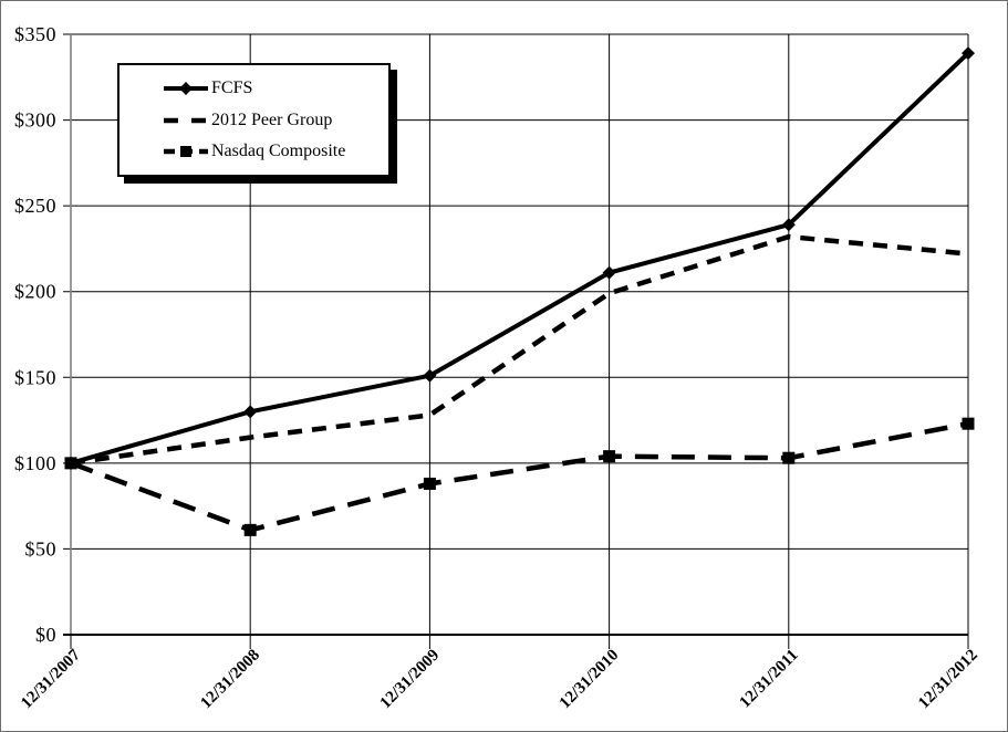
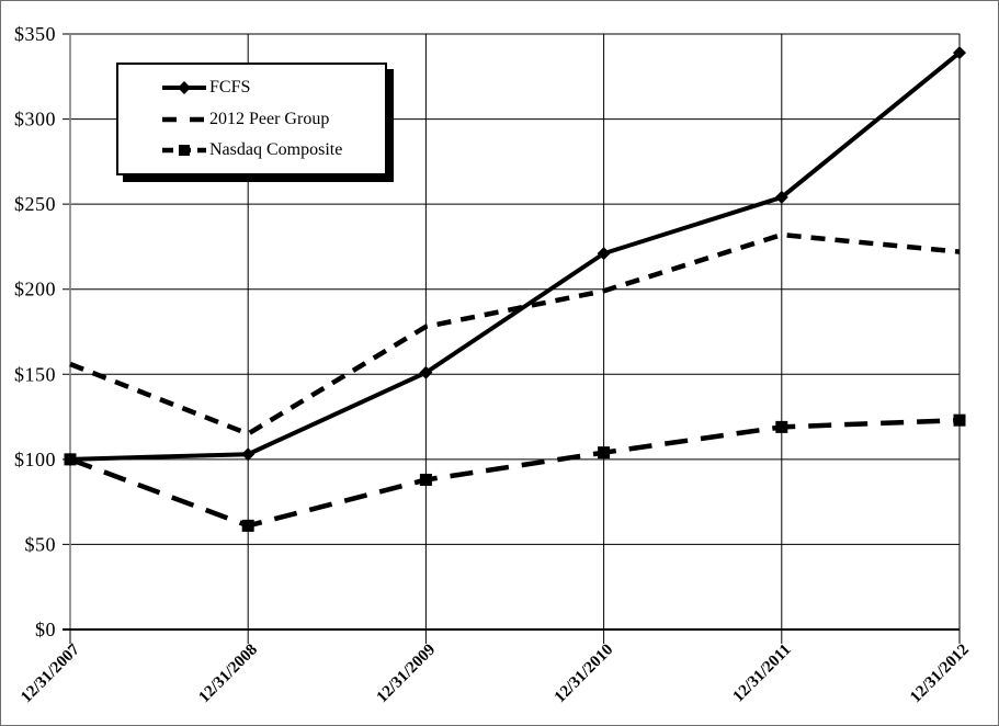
2012 Peer Group/12/31/2007: $100 -> $156
FCFS/12/31/2008: $130 -> $103
2012 Peer Group/12/31/2009: $128 -> $178
FCFS/12/31/2010: $211 -> $221
FCFS/12/31/2011: $239 -> $254
Nasdaq Composite/12/31/2011: $103 -> $119
